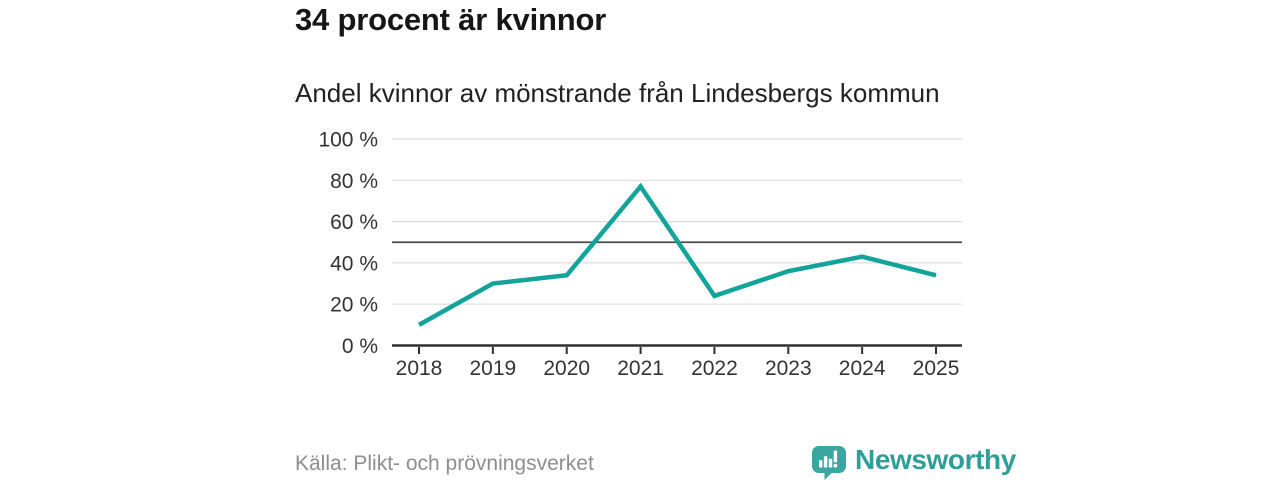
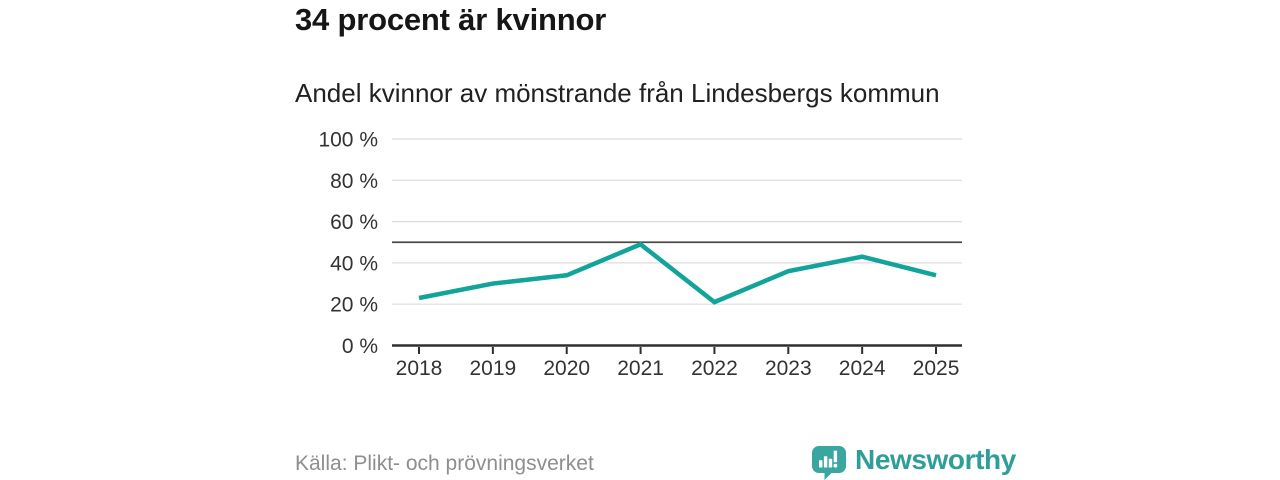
2018: 10% -> 23%
2021: 77% -> 49%
2022: 24% -> 21%
